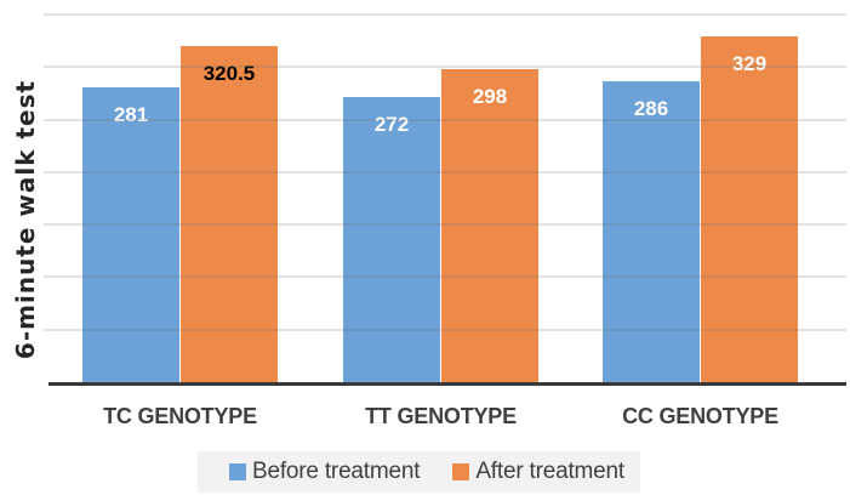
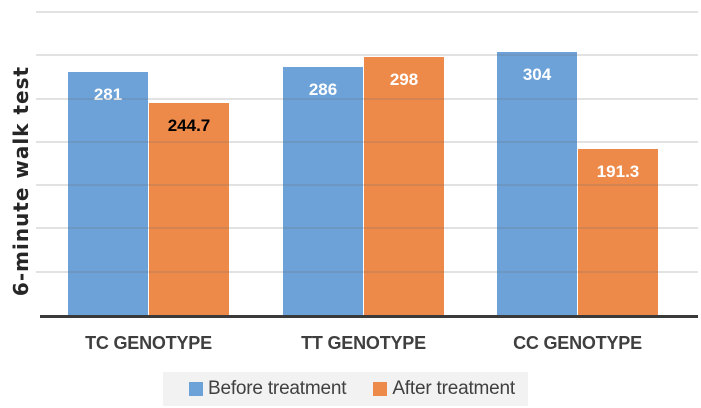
After treatment/TC GENOTYPE: 320.5 -> 244.7
Before treatment/TT GENOTYPE: 272 -> 286
Before treatment/CC GENOTYPE: 286 -> 304
After treatment/CC GENOTYPE: 329 -> 191.3
